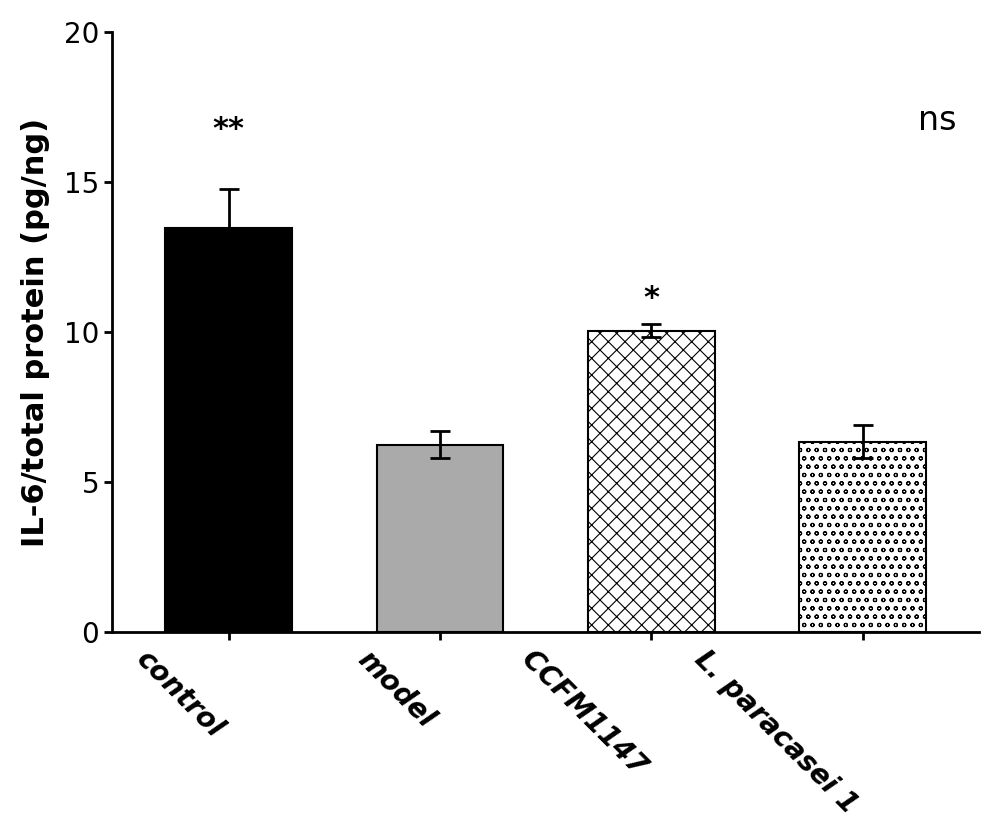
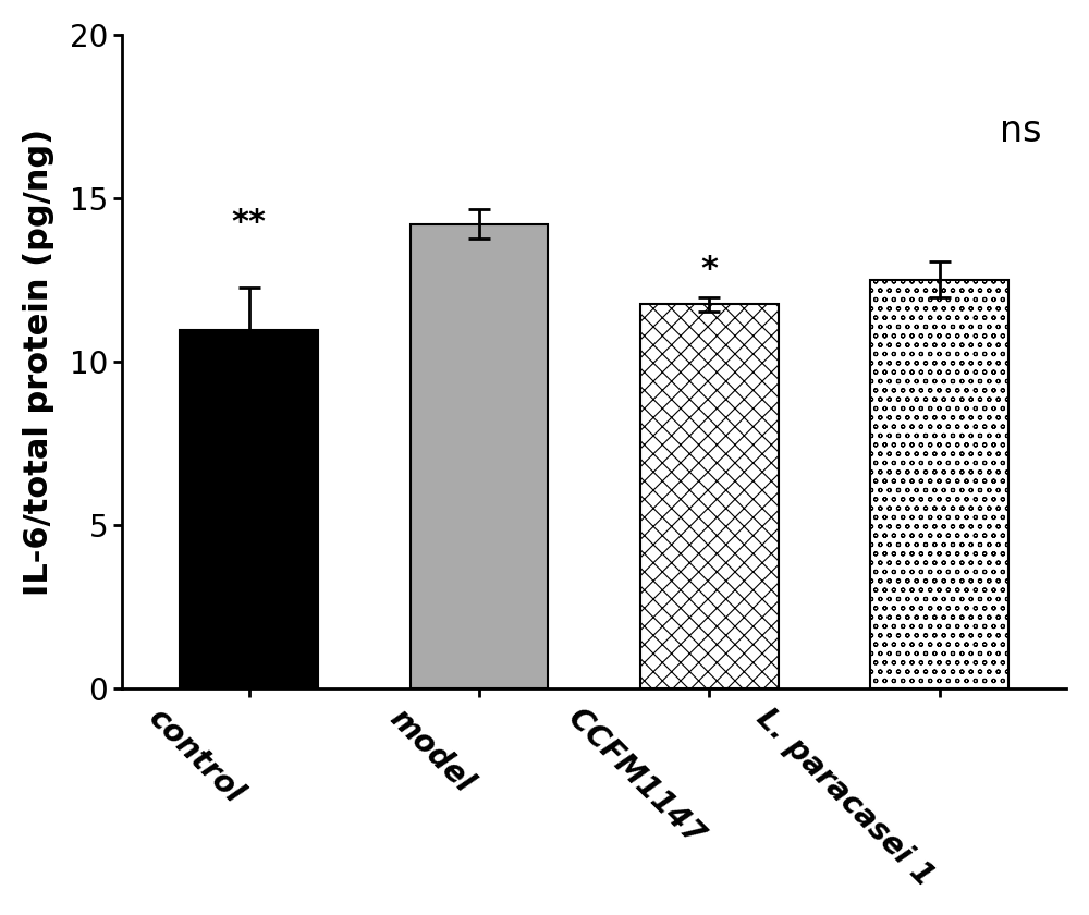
control: 13.45 -> 10.95
model: 6.25 -> 14.20
CCFM1147: 10.05 -> 11.75
L. paracasei 1: 6.35 -> 12.50
